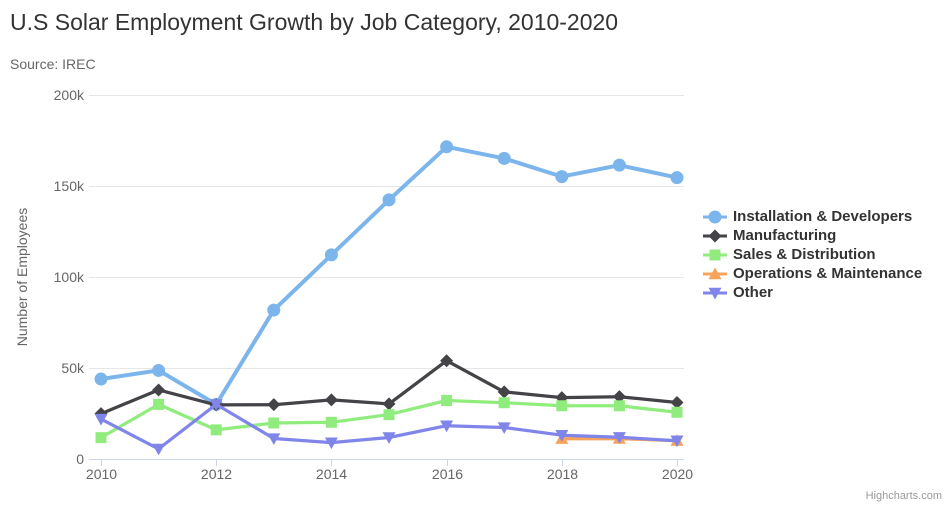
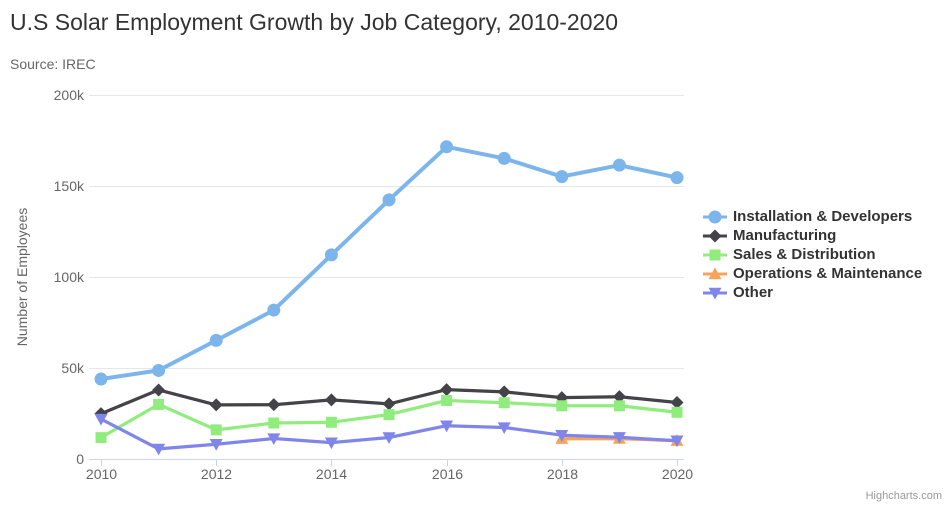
Installation & Developers/2012: 30k -> 65k
Other/2012: 30k -> 8k
Manufacturing/2016: 54k -> 38k
